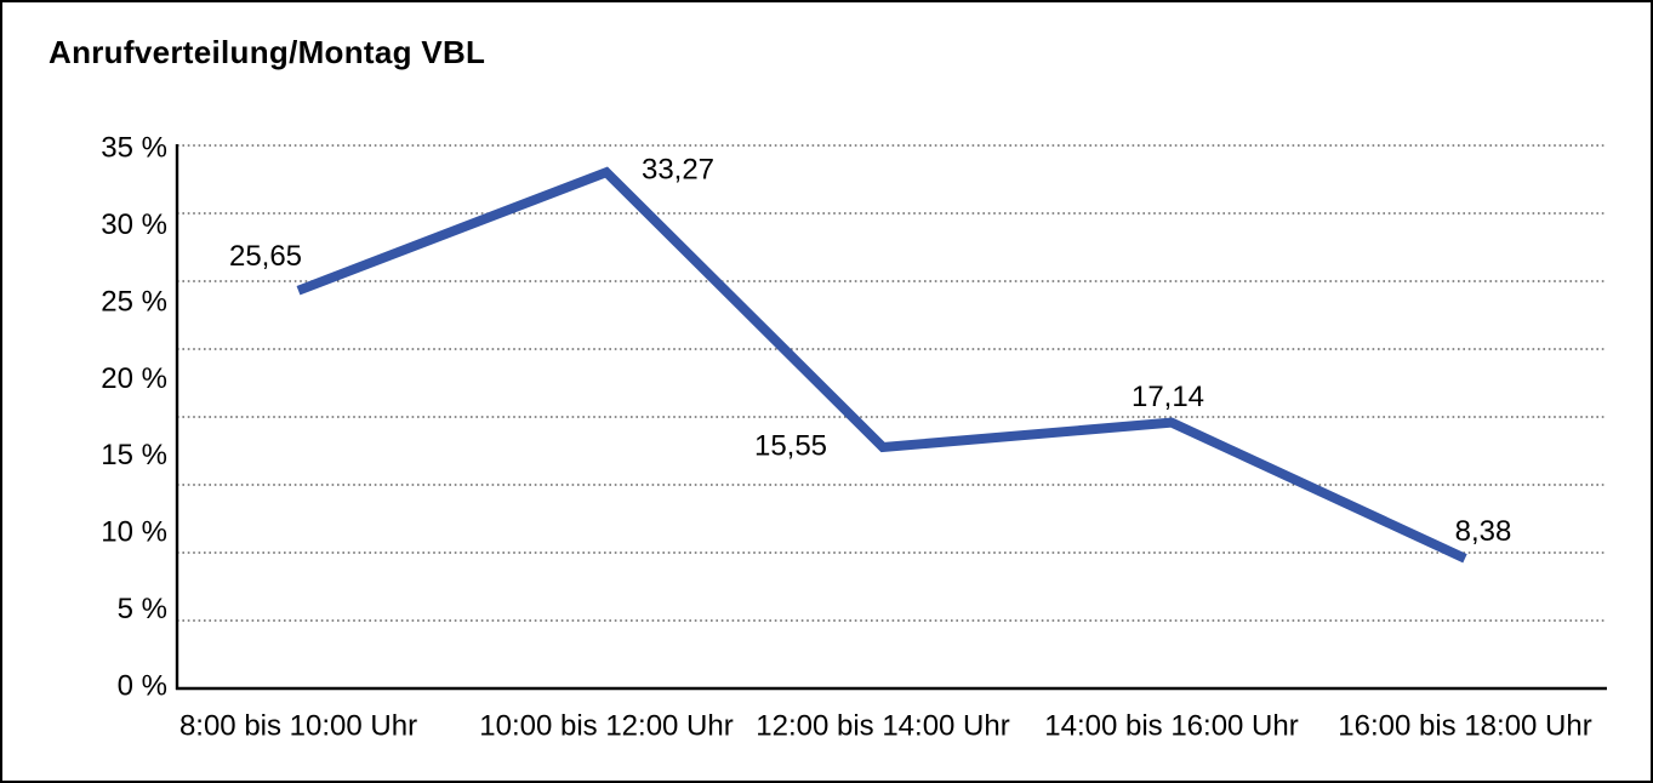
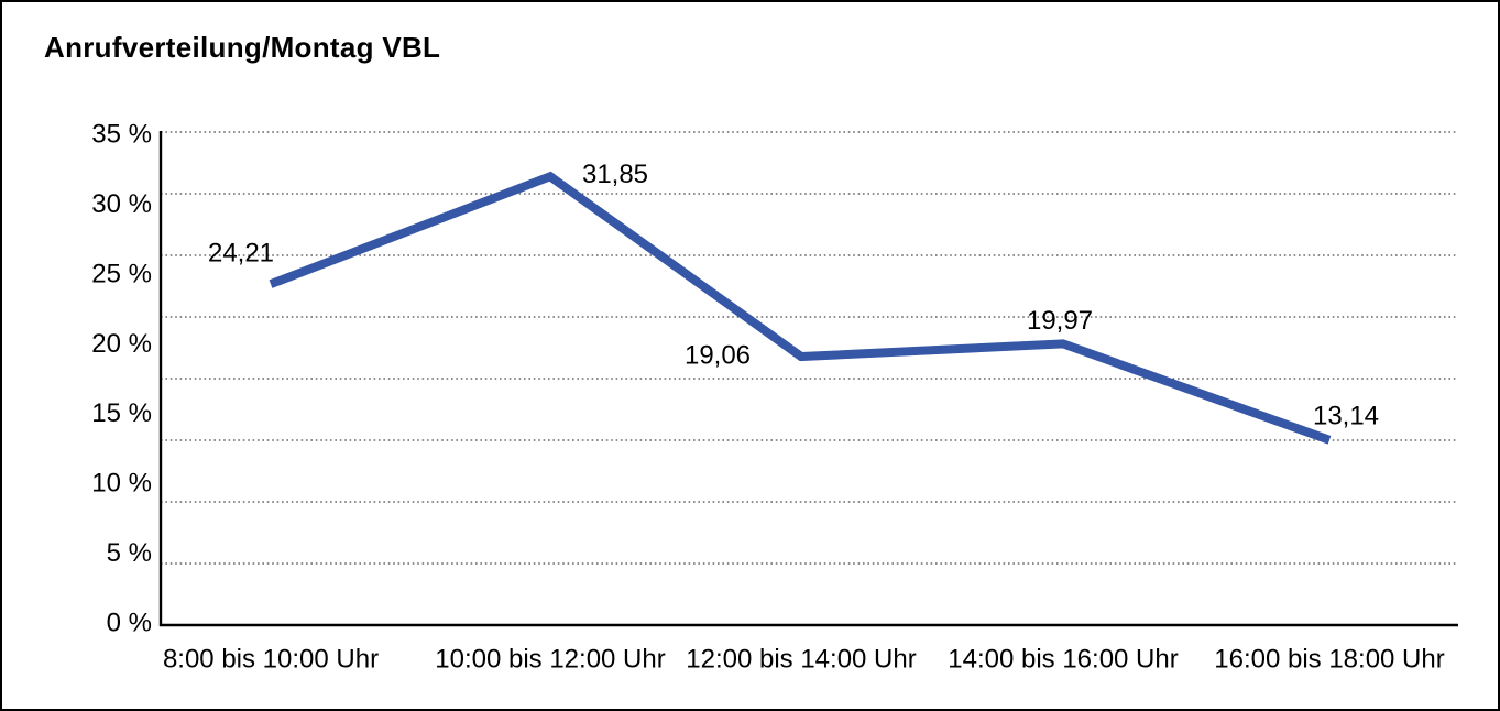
8:00 bis 10:00 Uhr: 25,65 -> 24,21
10:00 bis 12:00 Uhr: 33,27 -> 31,85
12:00 bis 14:00 Uhr: 15,55 -> 19,06
14:00 bis 16:00 Uhr: 17,14 -> 19,97
16:00 bis 18:00 Uhr: 8,38 -> 13,14
